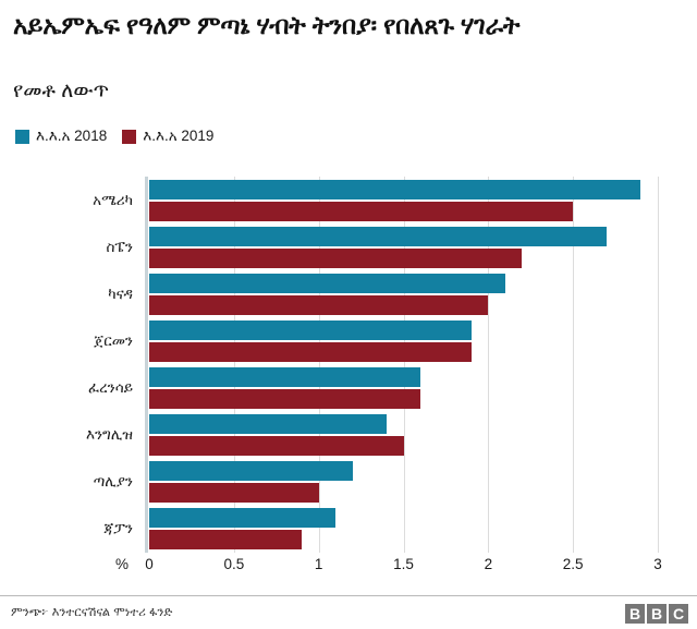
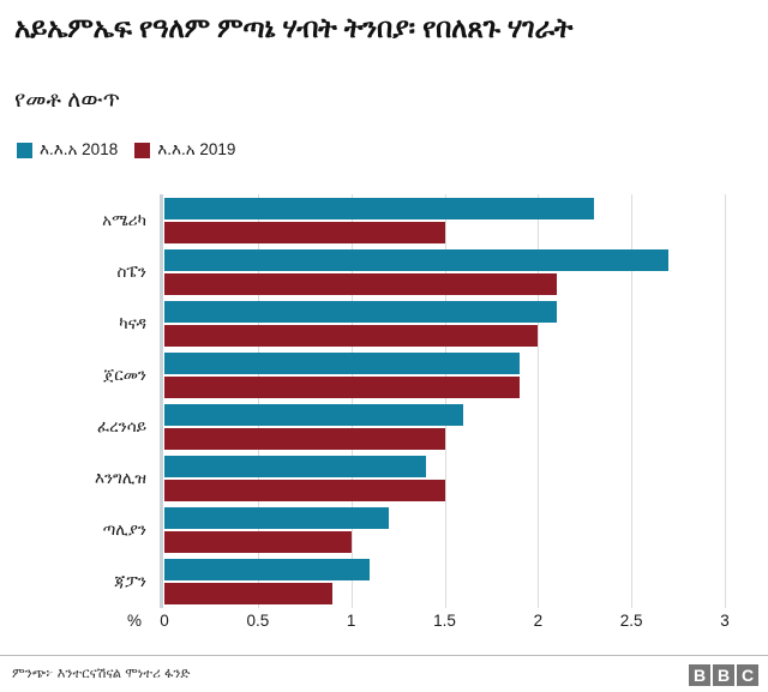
እ.እ.አ 2018/አሜሪካ: 2.9 -> 2.3
እ.እ.አ 2019/አሜሪካ: 2.5 -> 1.5
እ.እ.አ 2019/ስፔን: 2.2 -> 2.1
እ.እ.አ 2019/ፈረንሳይ: 1.6 -> 1.5
